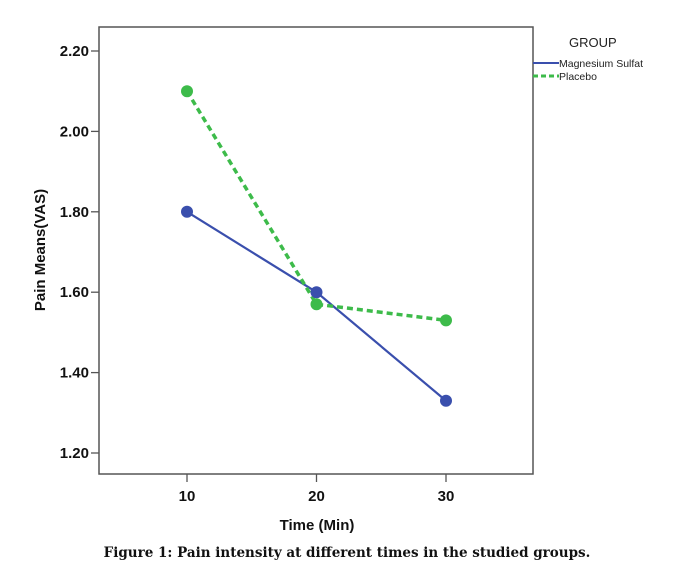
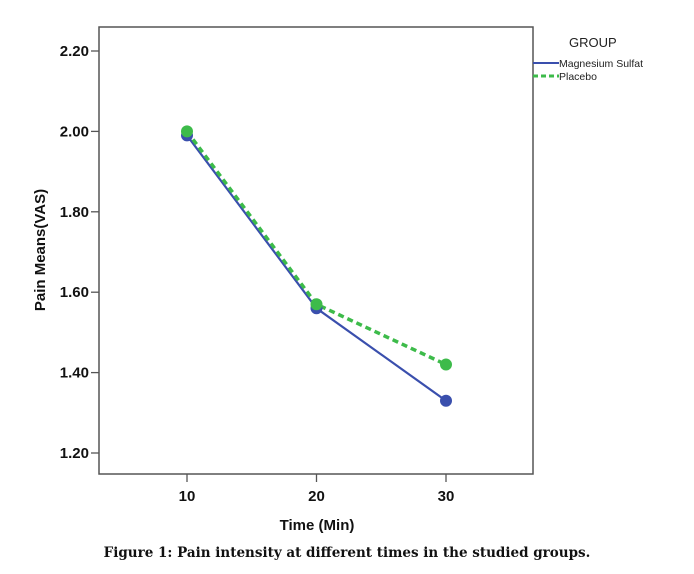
Magnesium Sulfat/10: 1.80 -> 1.99
Placebo/10: 2.10 -> 2.00
Magnesium Sulfat/20: 1.60 -> 1.56
Placebo/30: 1.53 -> 1.42
